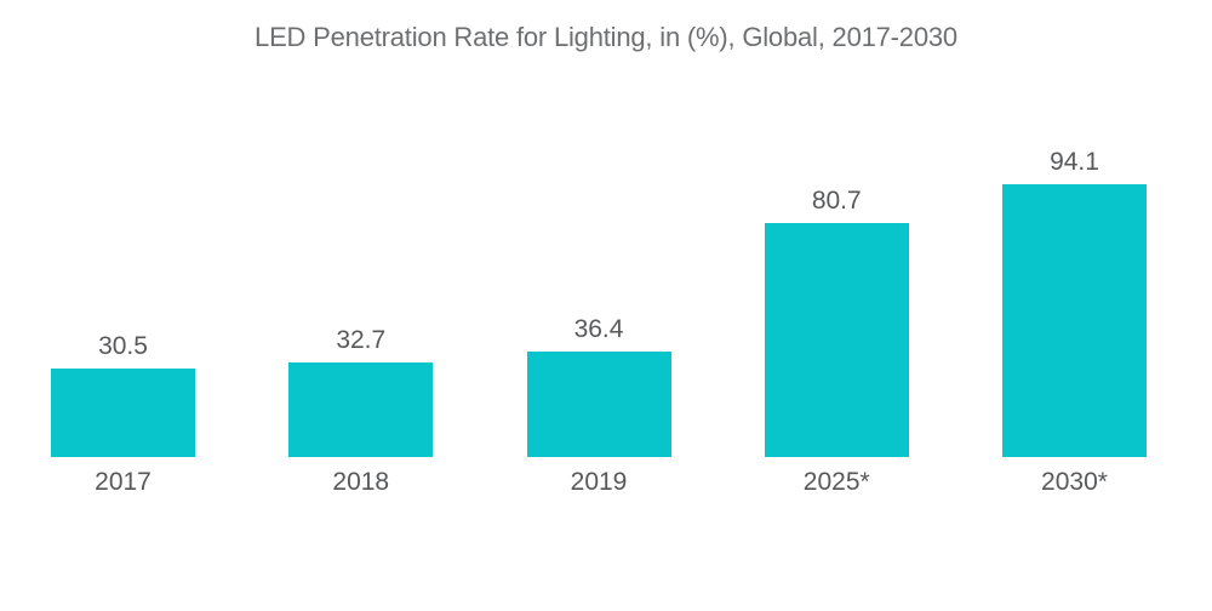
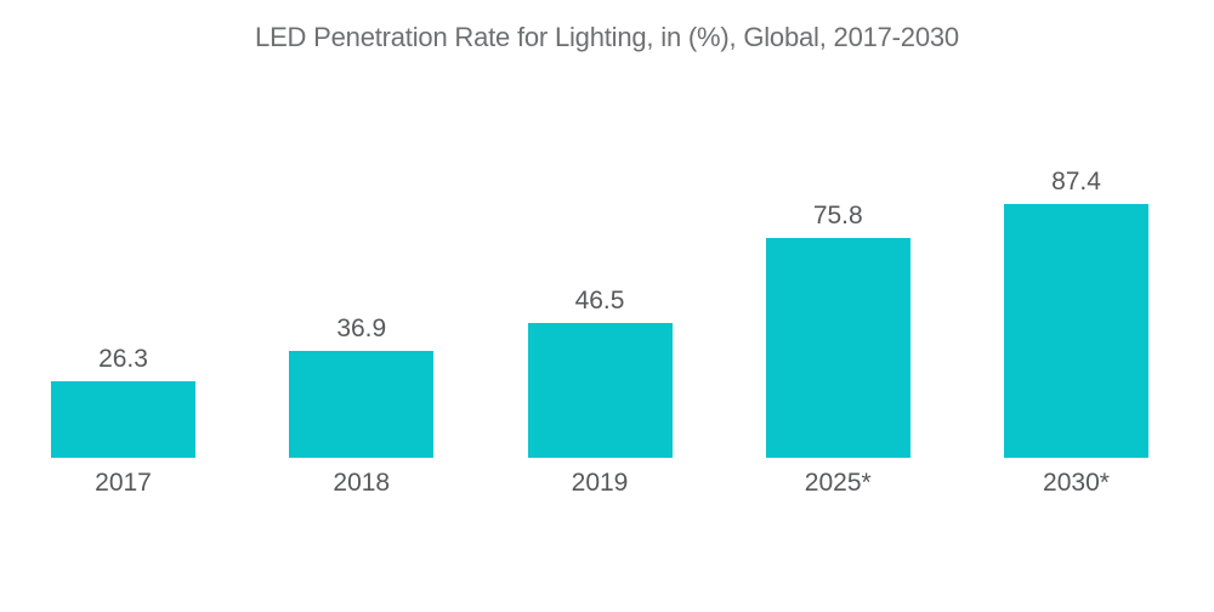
2017: 30.5 -> 26.3
2018: 32.7 -> 36.9
2019: 36.4 -> 46.5
2025*: 80.7 -> 75.8
2030*: 94.1 -> 87.4
